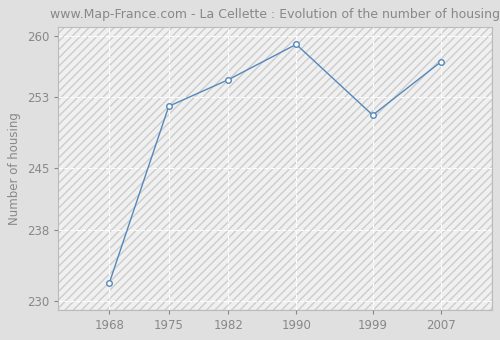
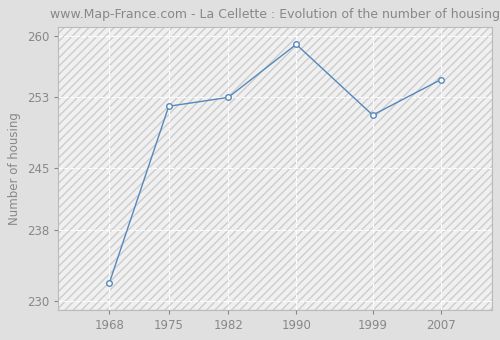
1982: 255 -> 253
2007: 257 -> 255
